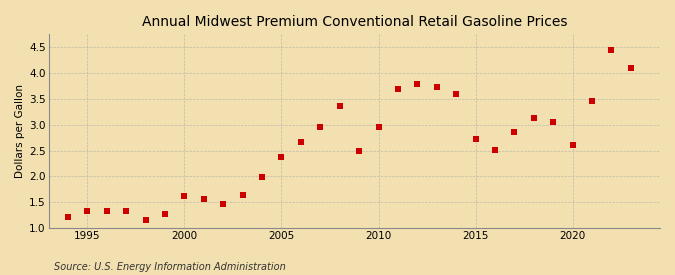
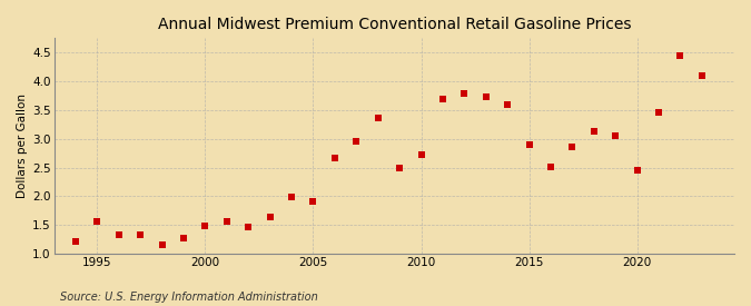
1995: 1.33 -> 1.56
2000: 1.62 -> 1.48
2005: 2.38 -> 1.90
2010: 2.96 -> 2.72
2015: 2.72 -> 2.90
2020: 2.60 -> 2.46
